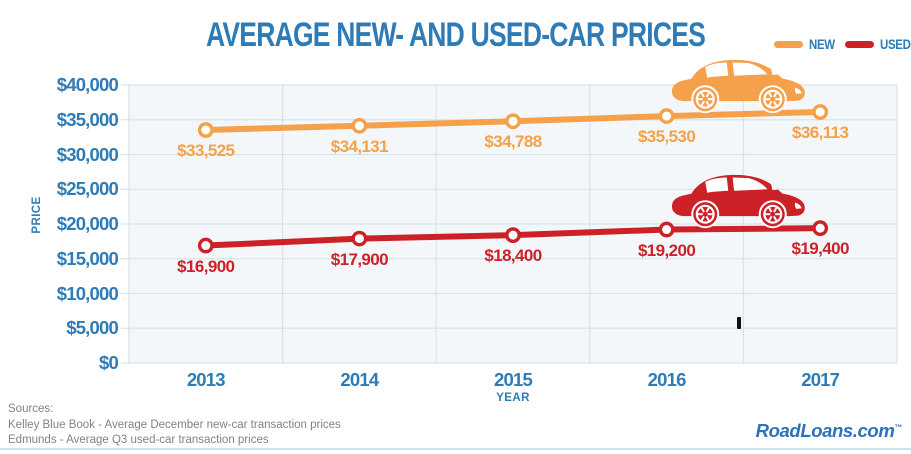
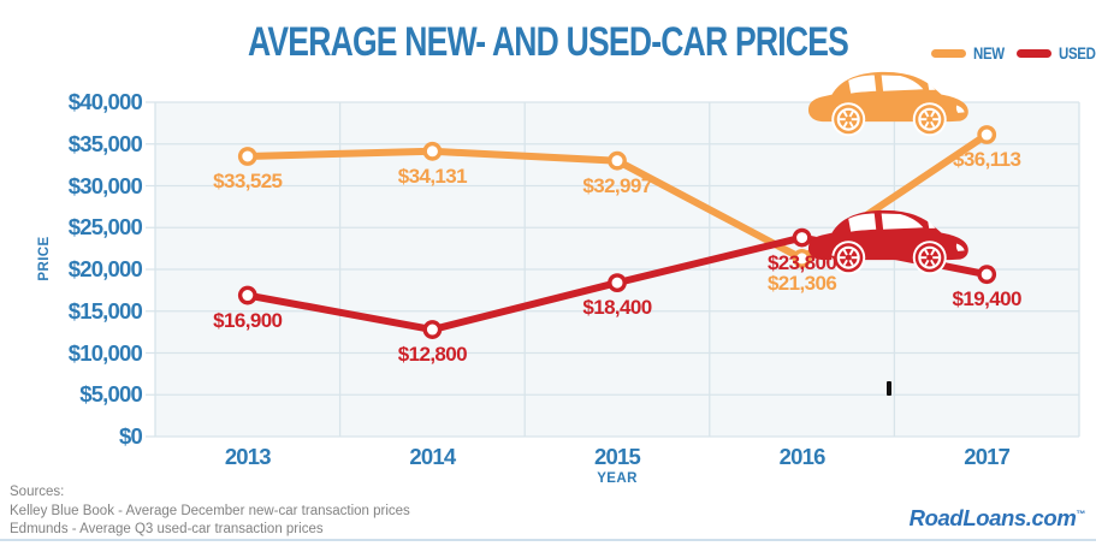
USED/2014: $17,900 -> $12,800
NEW/2015: $34,788 -> $32,997
NEW/2016: $35,530 -> $21,306
USED/2016: $19,200 -> $23,800
